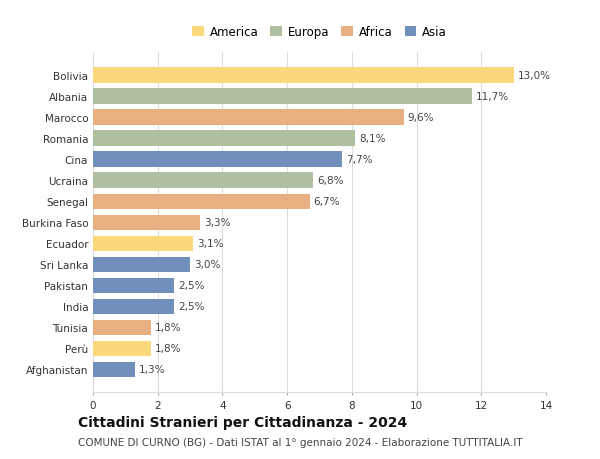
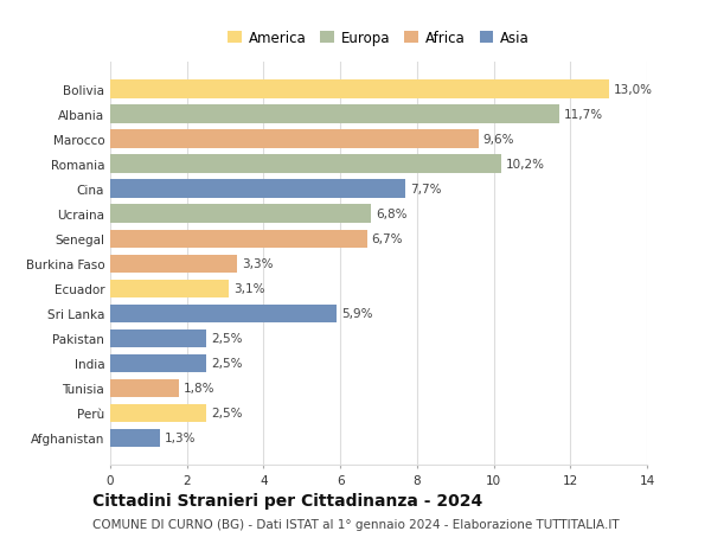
Romania: 8,1% -> 10,2%
Sri Lanka: 3,0% -> 5,9%
Perù: 1,8% -> 2,5%
